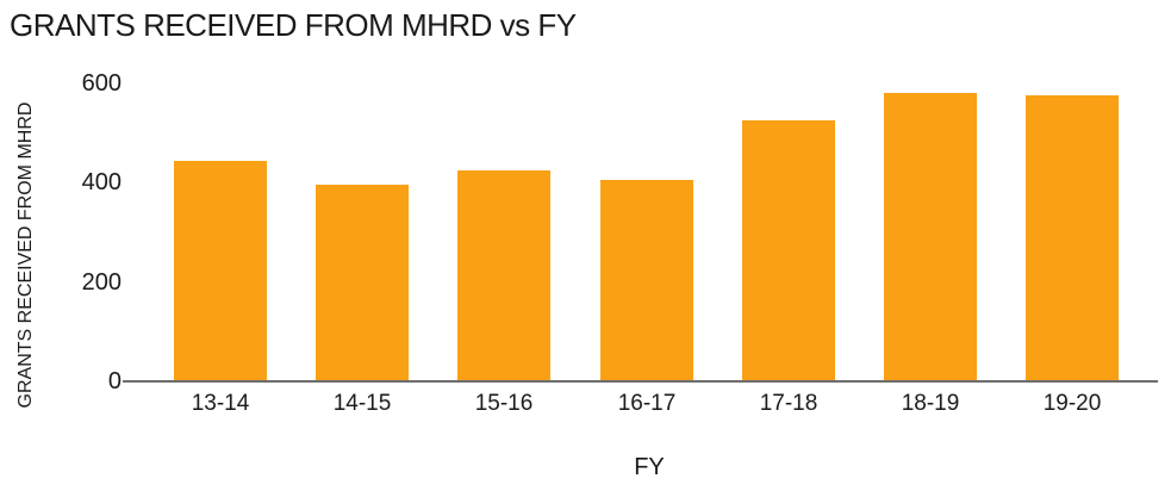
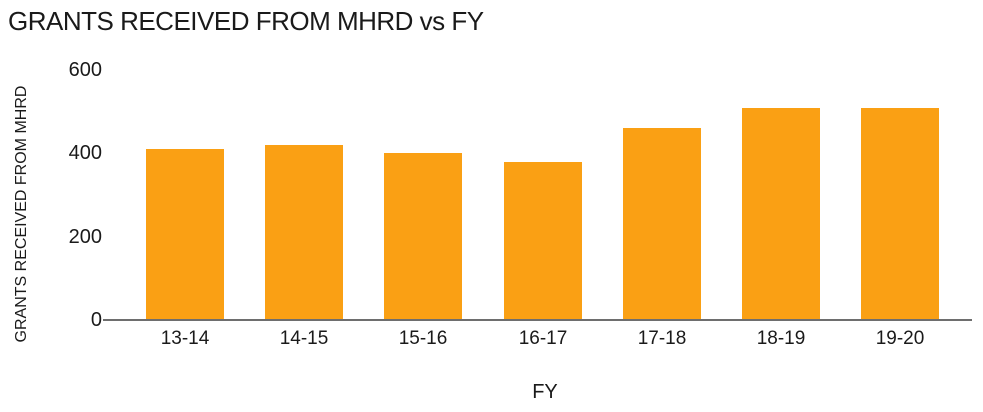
13-14: 440 -> 410
14-15: 400 -> 420
15-16: 420 -> 400
16-17: 400 -> 380
17-18: 520 -> 460
18-19: 580 -> 510
19-20: 580 -> 510
